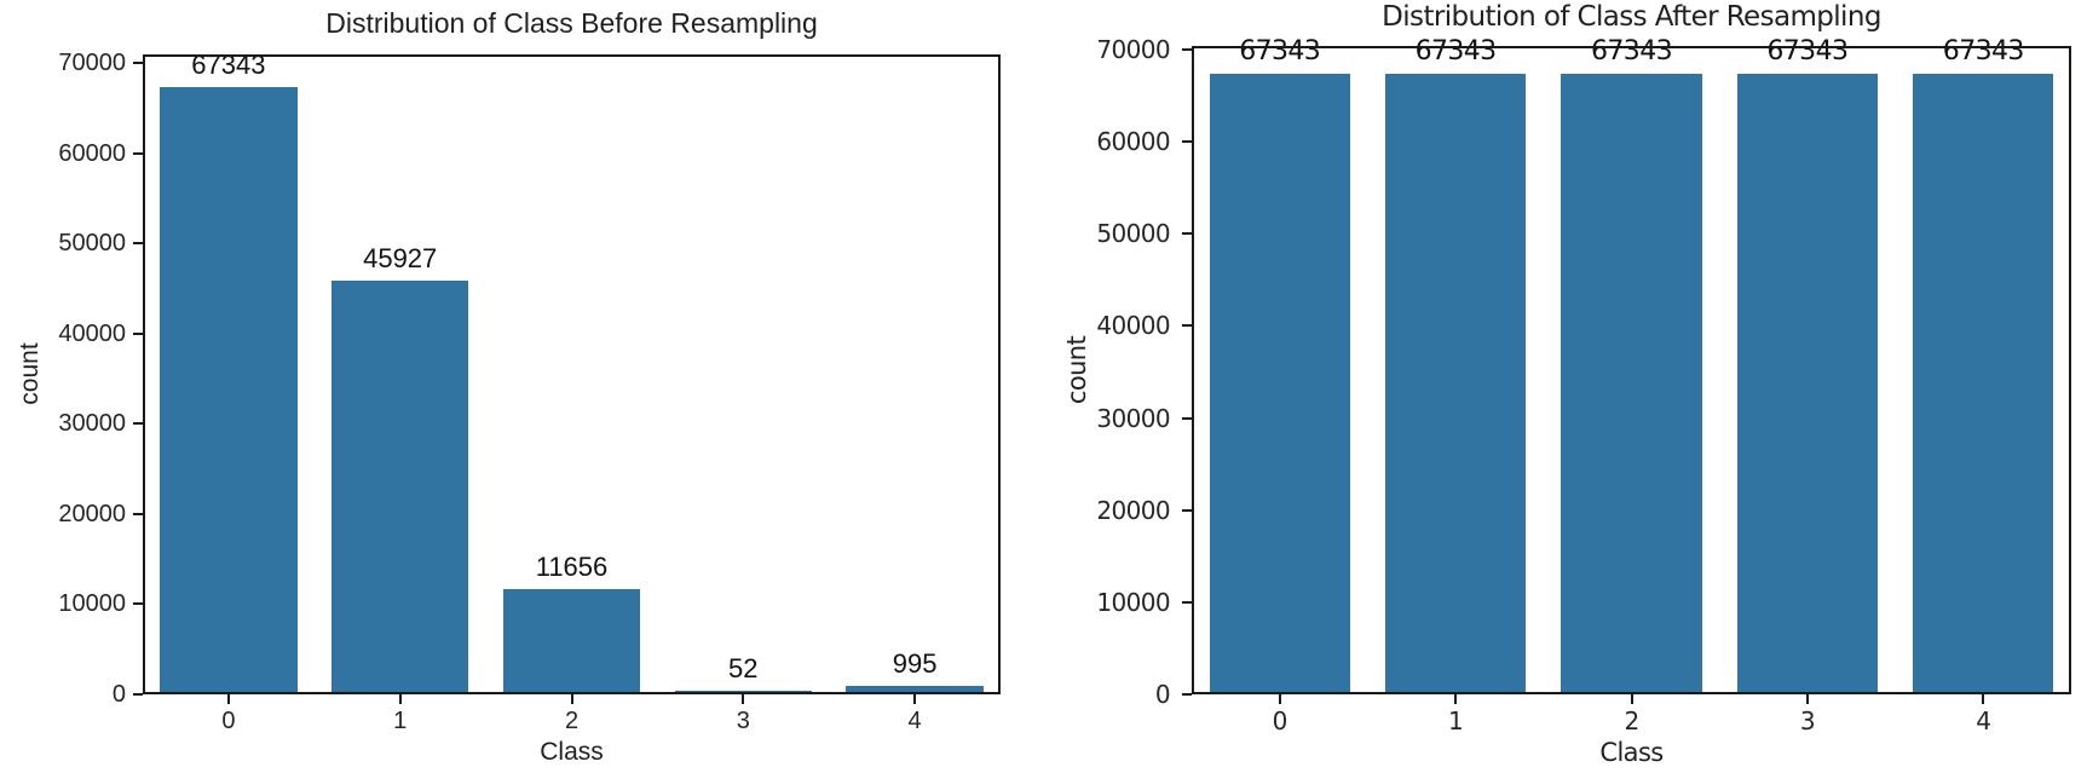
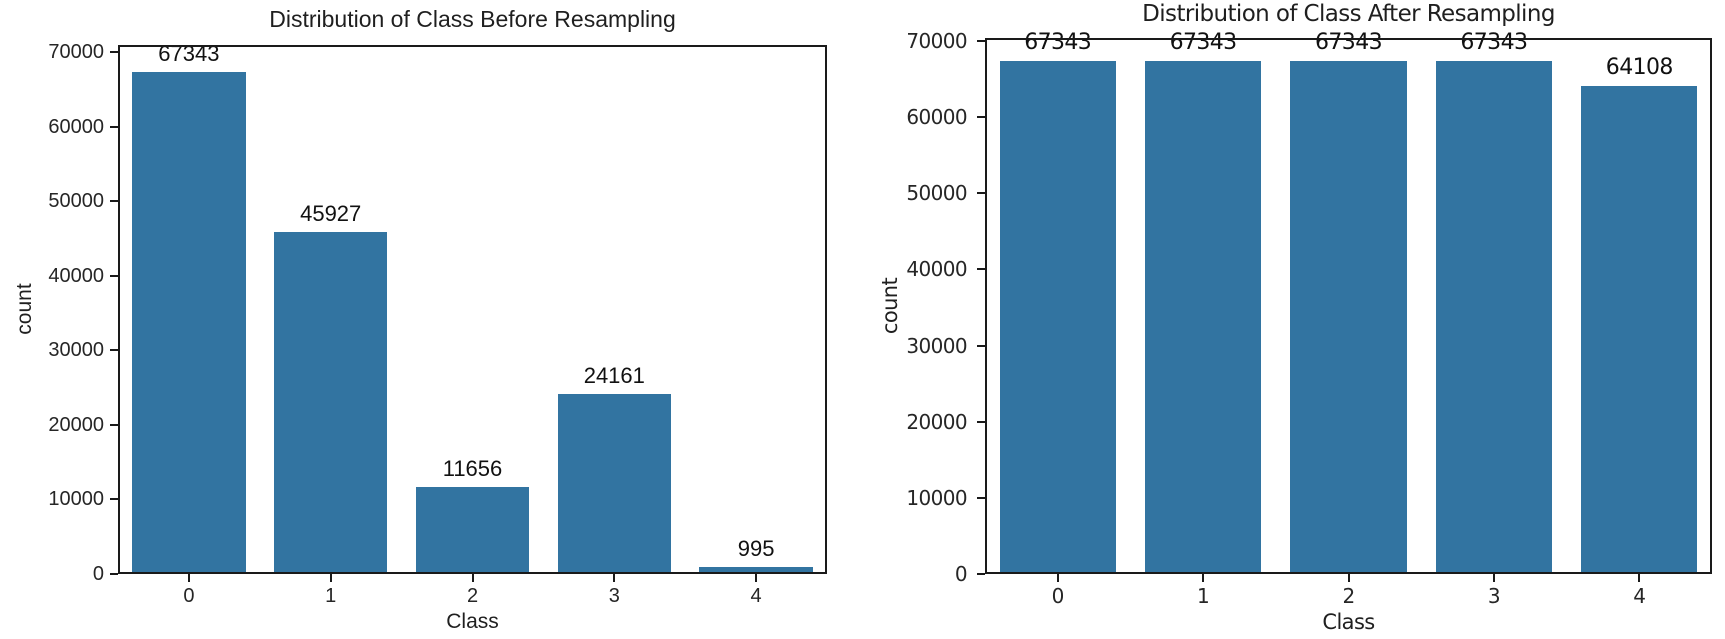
Distribution of Class Before Resampling/3: 52 -> 24161
Distribution of Class After Resampling/4: 67343 -> 64108
